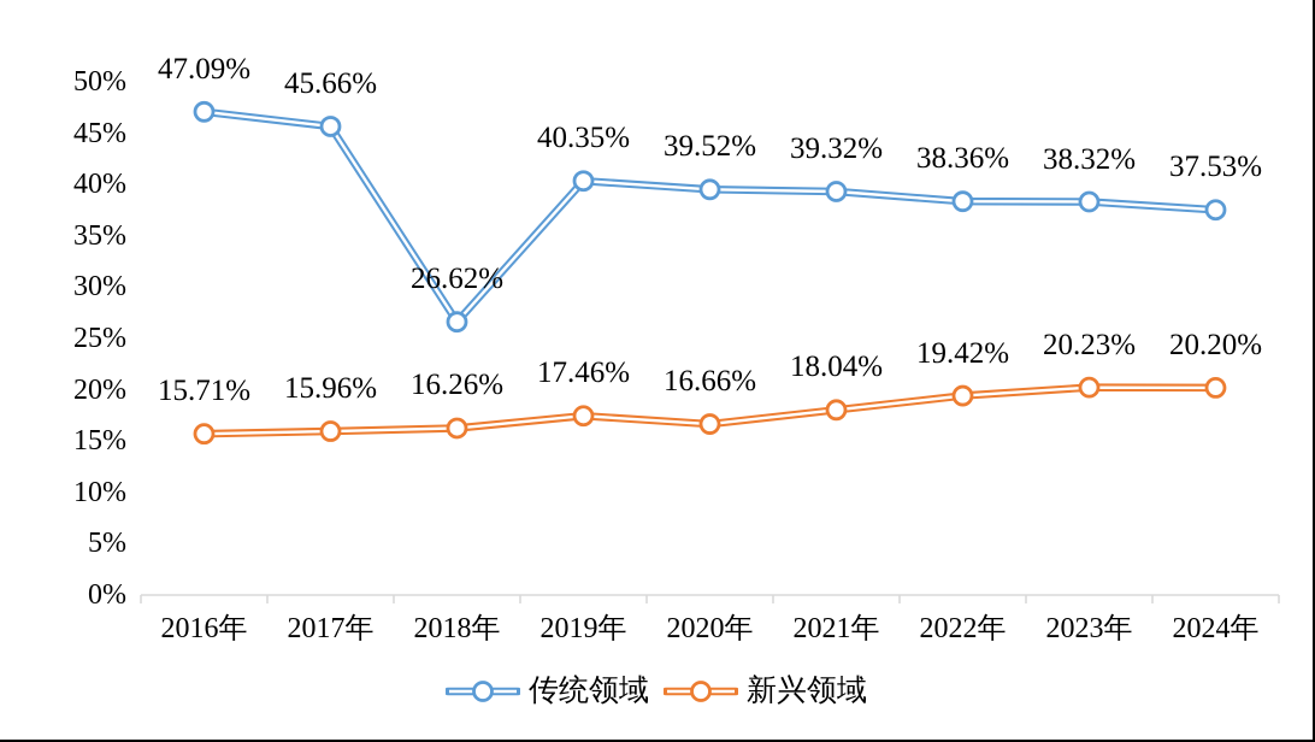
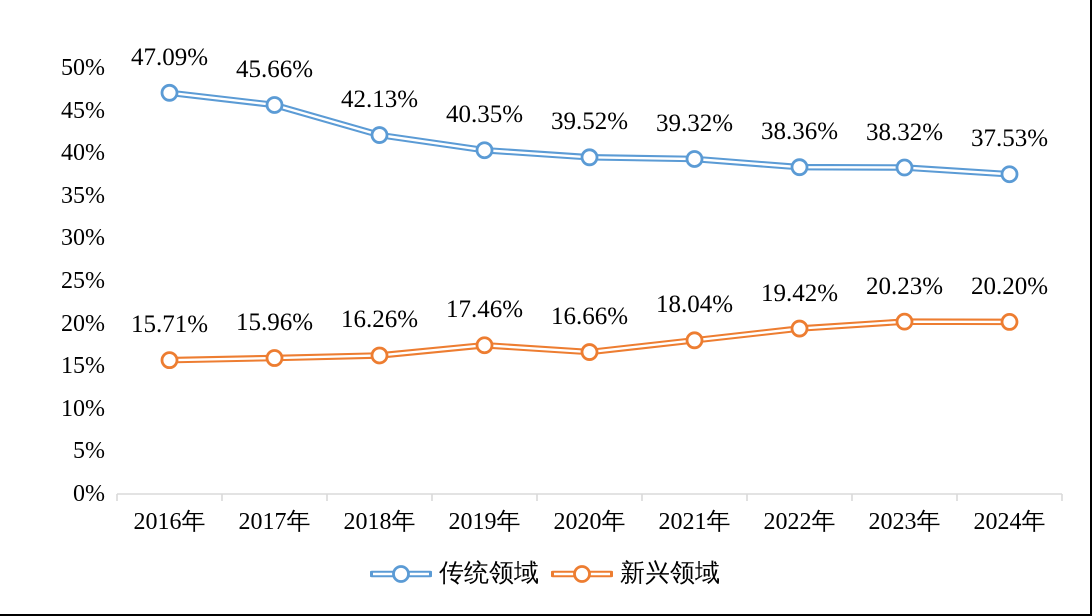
传统领域/2018年: 26.62% -> 42.13%
